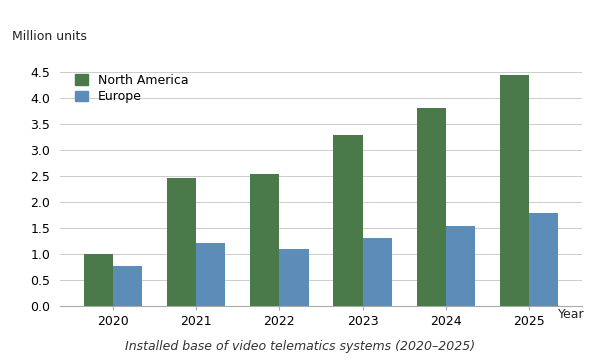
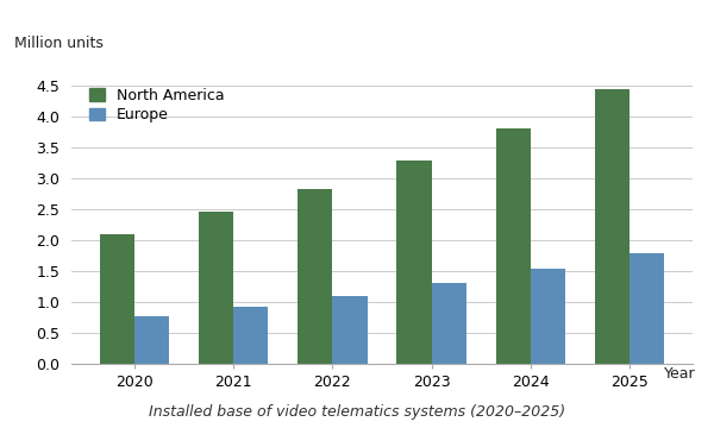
North America/2020: 1.00 -> 2.10
Europe/2021: 1.20 -> 0.93
North America/2022: 2.54 -> 2.83
